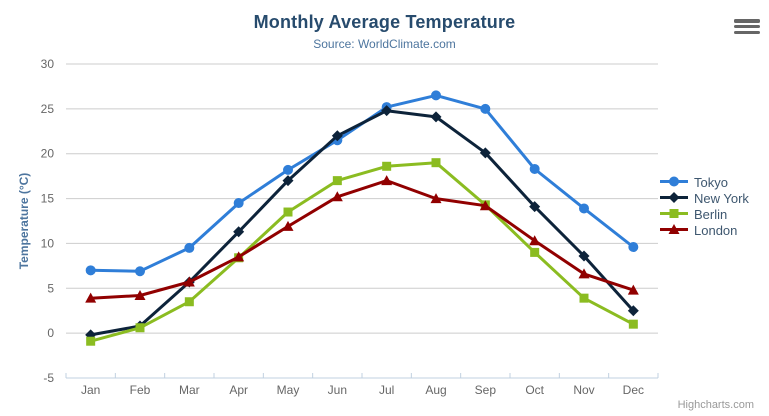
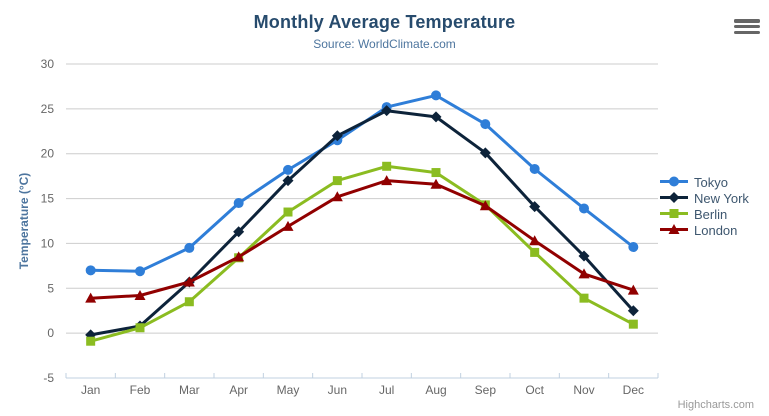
Berlin/Aug: 19 -> 18
London/Aug: 15 -> 17
Tokyo/Sep: 25 -> 23
